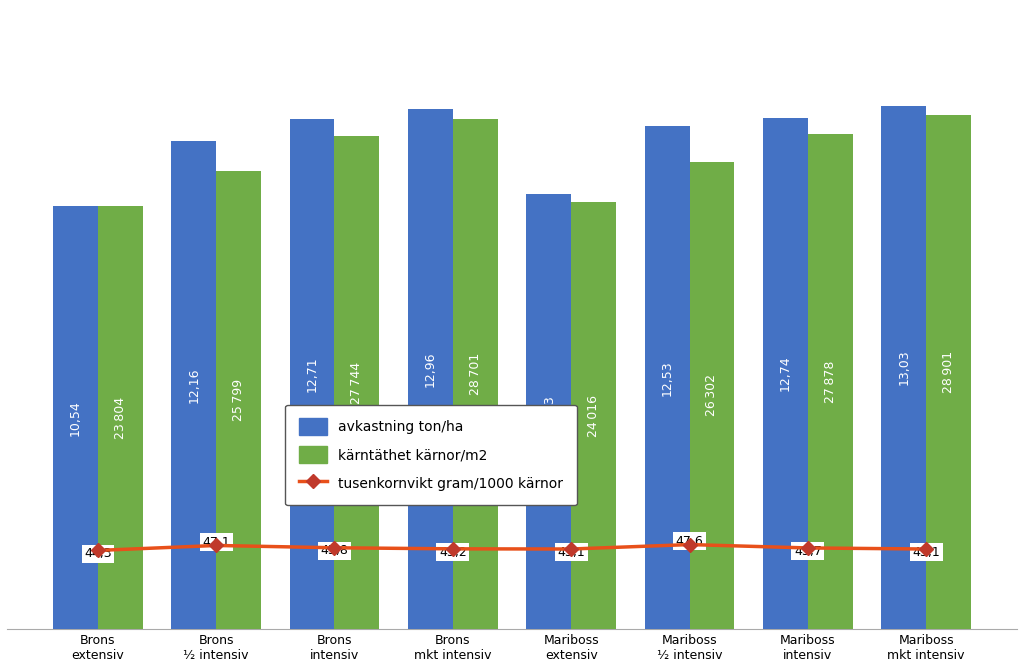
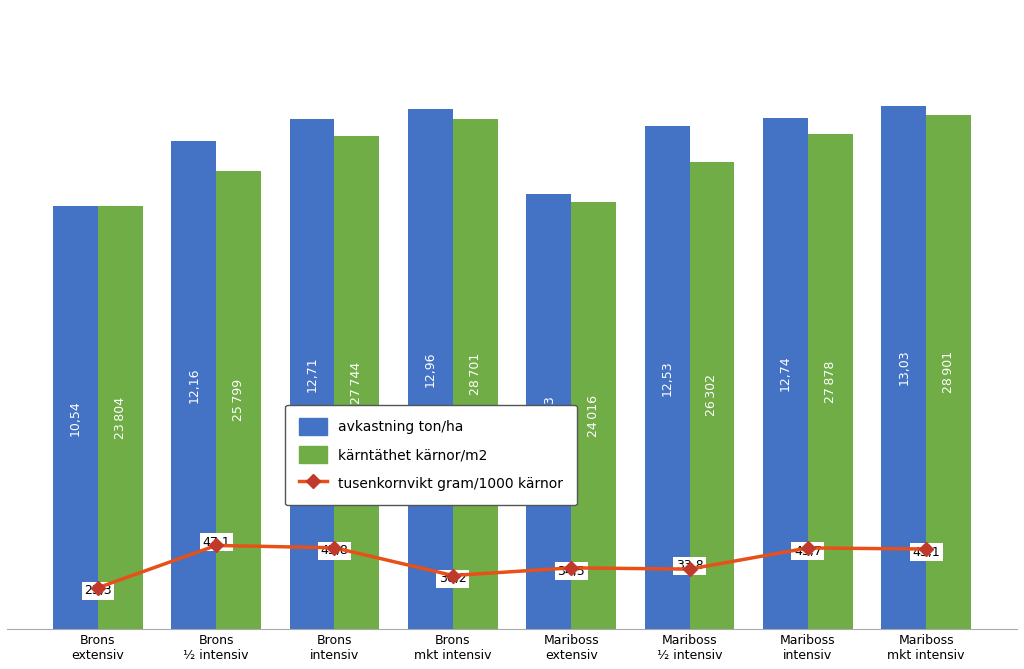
tusenkornvikt gram/1000 kärnor/Brons extensiv: 44,3 -> 23,3
tusenkornvikt gram/1000 kärnor/Brons mkt intensiv: 45,2 -> 30,2
tusenkornvikt gram/1000 kärnor/Mariboss extensiv: 45,1 -> 34,5
tusenkornvikt gram/1000 kärnor/Mariboss ½ intensiv: 47,6 -> 33,8
